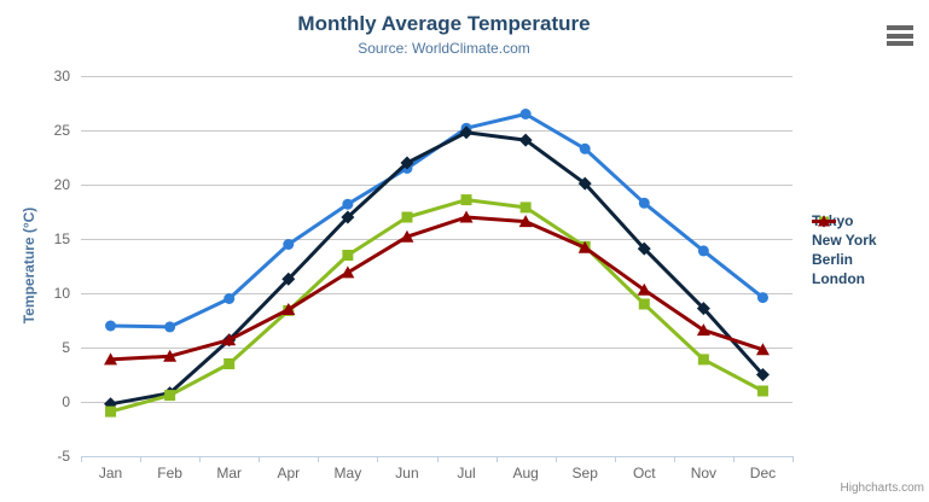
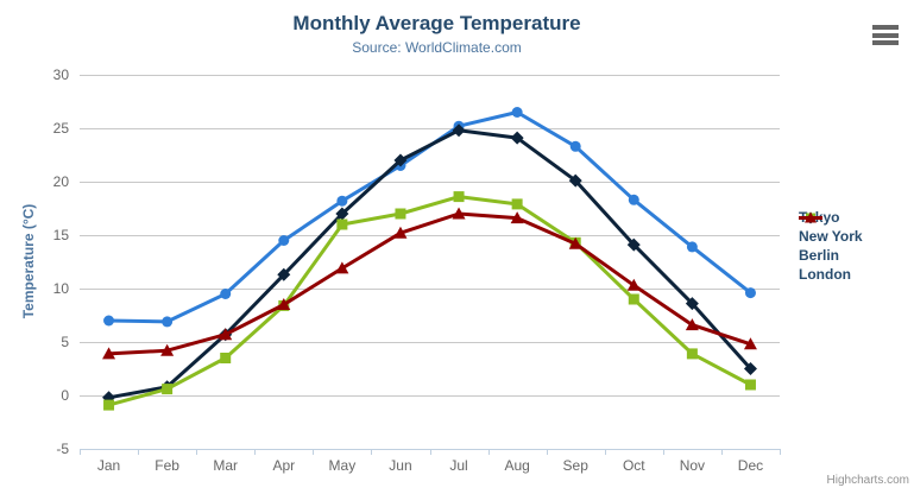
Berlin/May: 14 -> 16
